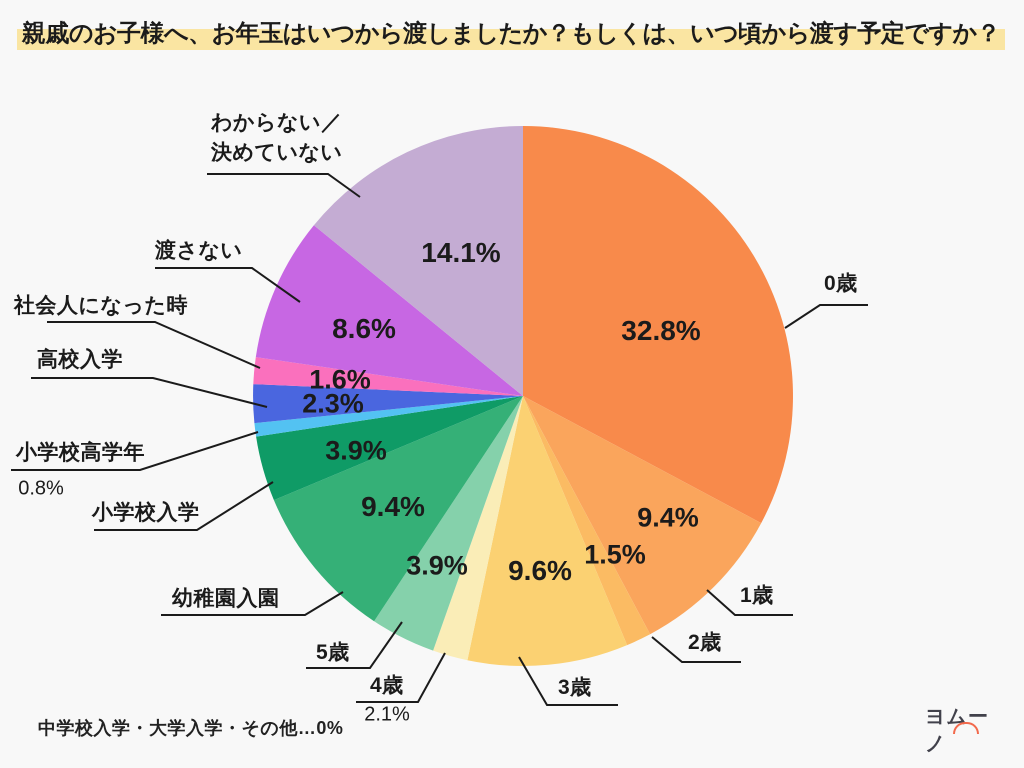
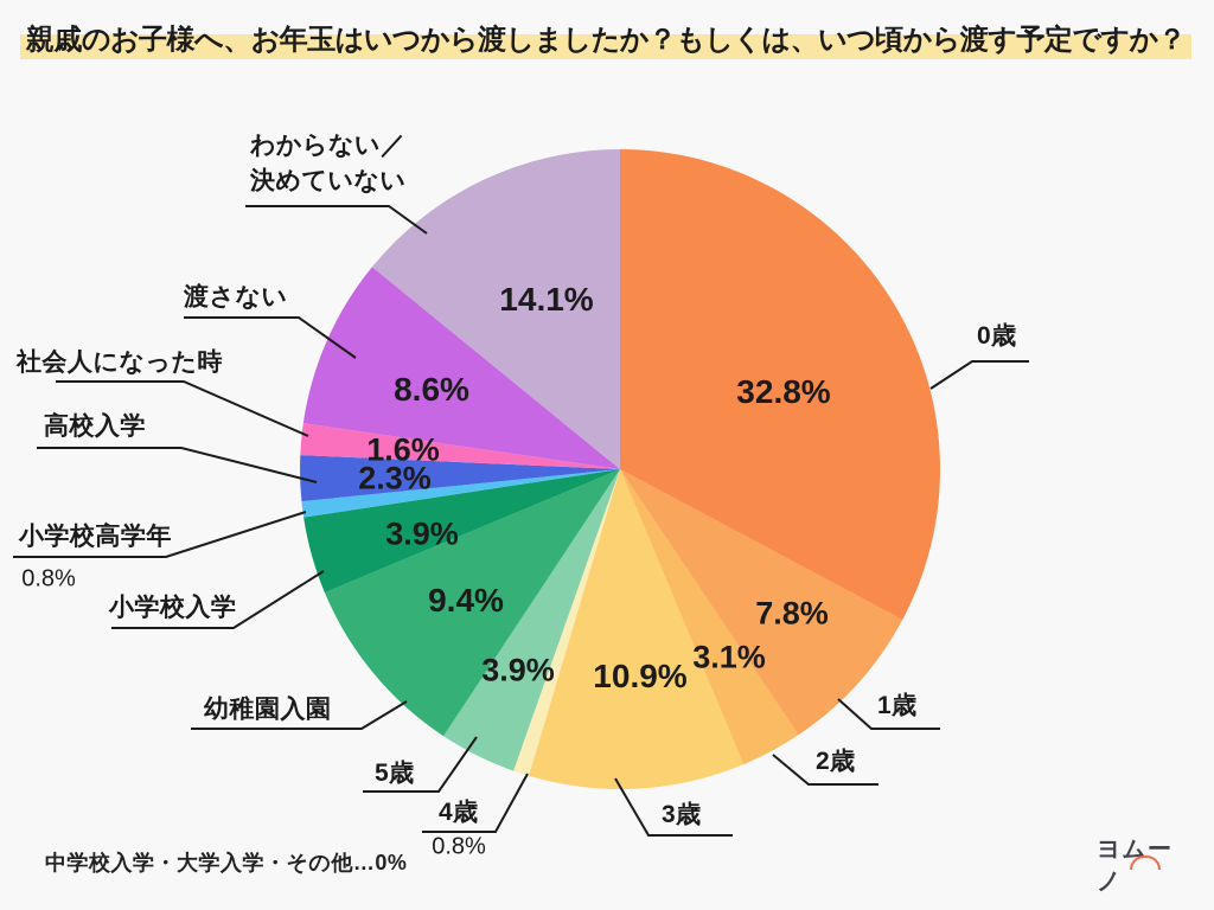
1歳: 9.4% -> 7.8%
2歳: 1.5% -> 3.1%
3歳: 9.6% -> 10.9%
4歳: 2.1% -> 0.8%
